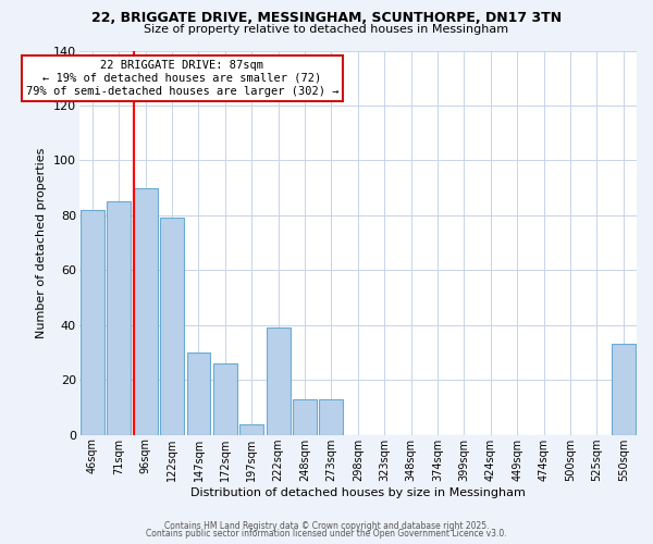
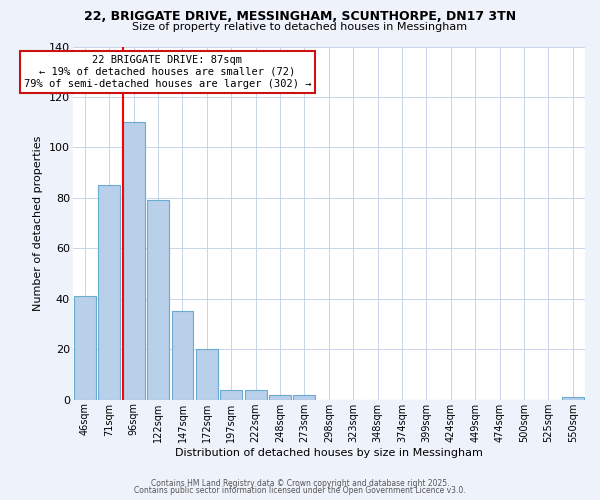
46sqm: 82 -> 41
96sqm: 90 -> 110
147sqm: 30 -> 35
172sqm: 26 -> 20
222sqm: 39 -> 4
248sqm: 13 -> 2
273sqm: 13 -> 2
550sqm: 33 -> 1
